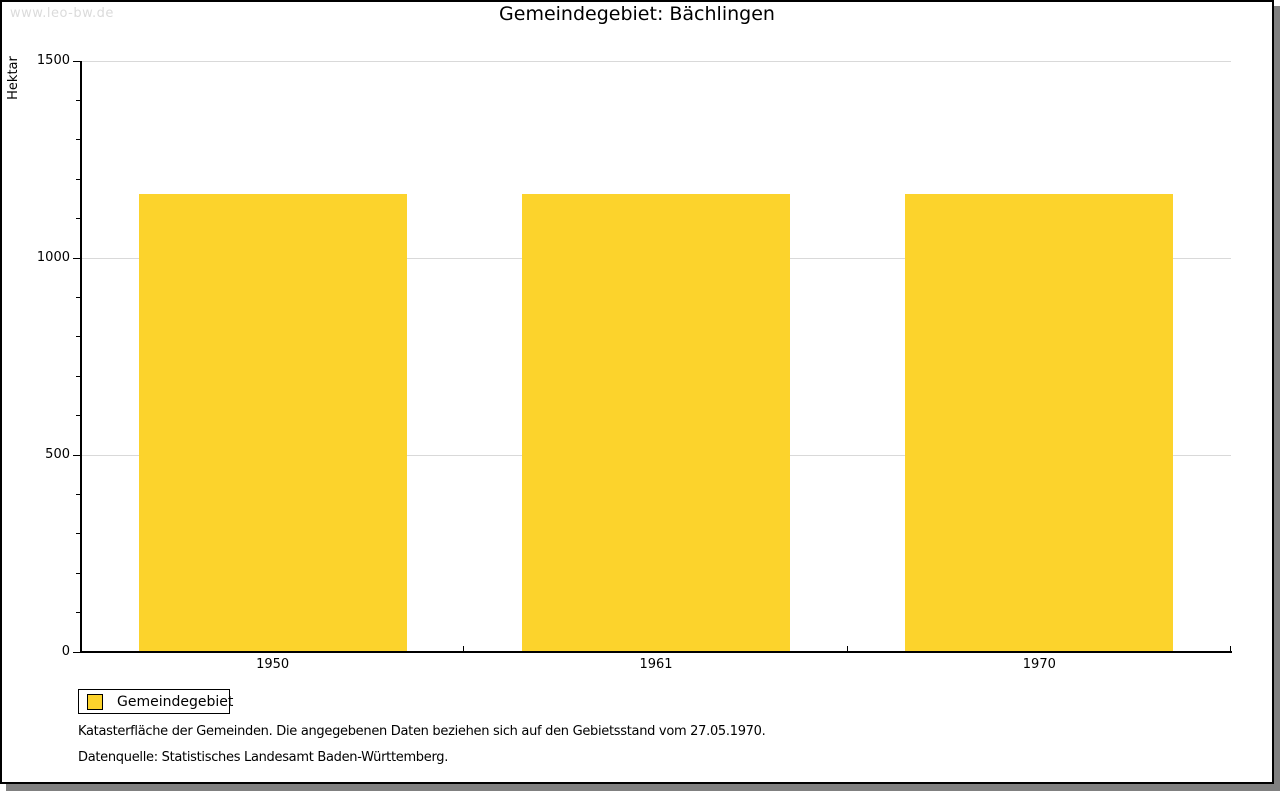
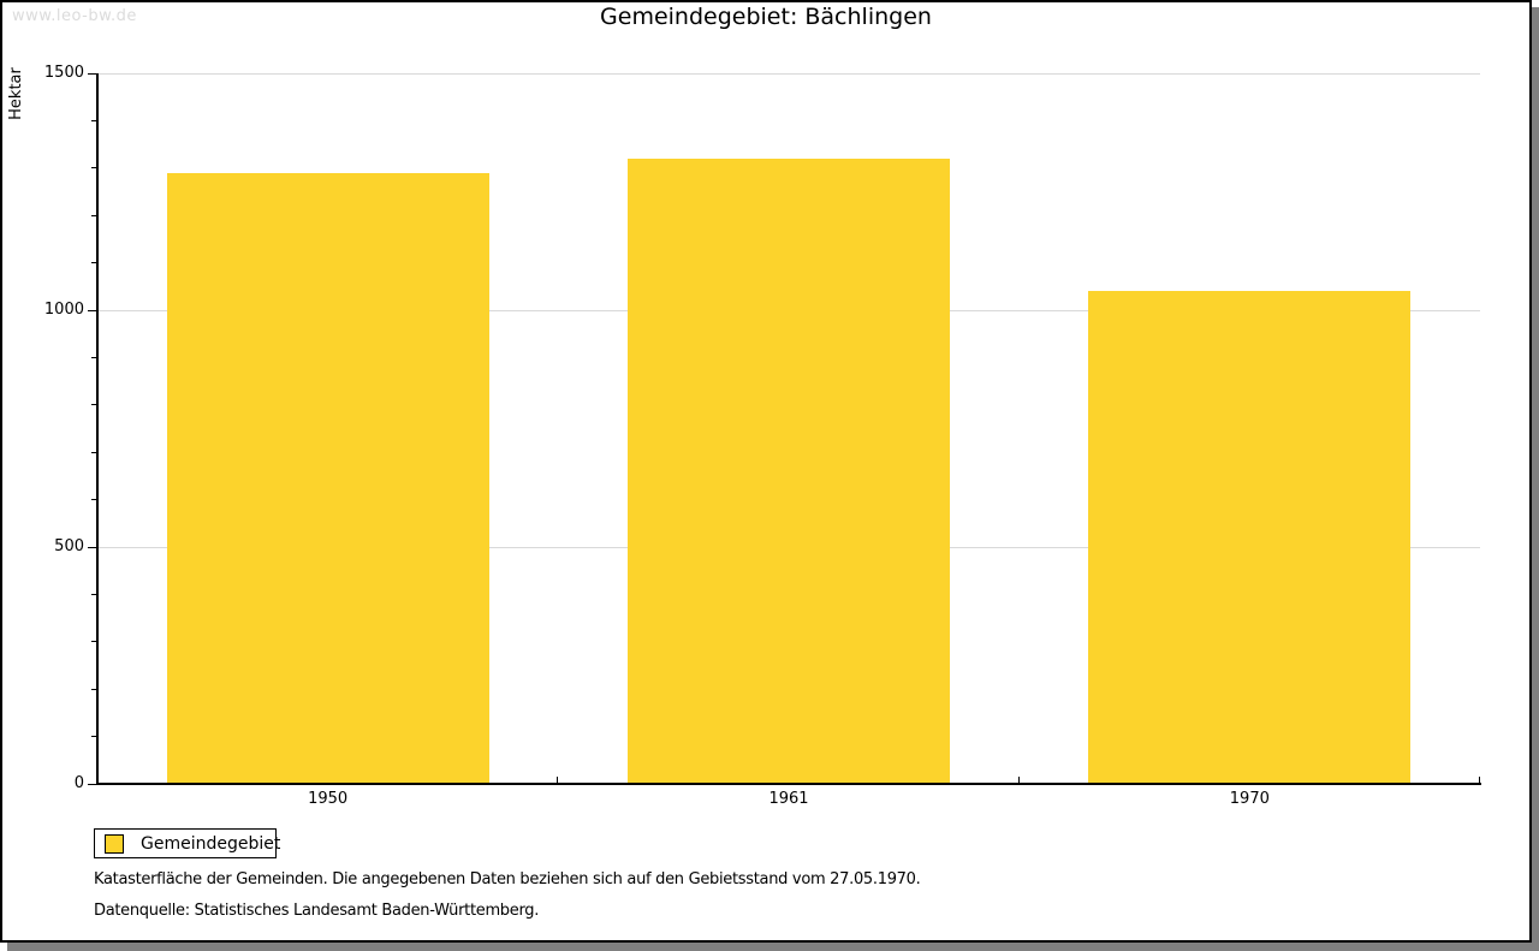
1950: 1160 -> 1290
1961: 1160 -> 1320
1970: 1160 -> 1040
